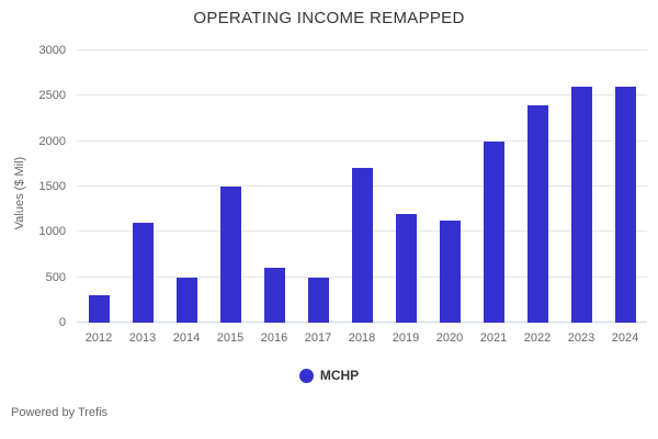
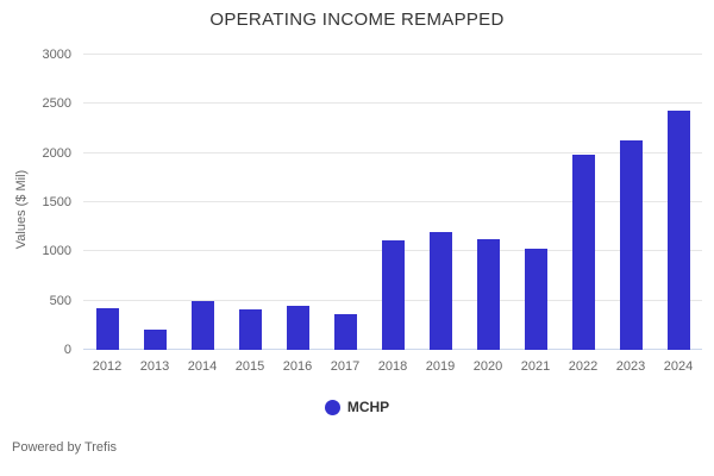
2012: 300 -> 400
2013: 1100 -> 200
2015: 1500 -> 400
2016: 600 -> 400
2017: 500 -> 400
2018: 1700 -> 1100
2021: 2000 -> 1000
2022: 2400 -> 2000
2023: 2600 -> 2100
2024: 2600 -> 2400
